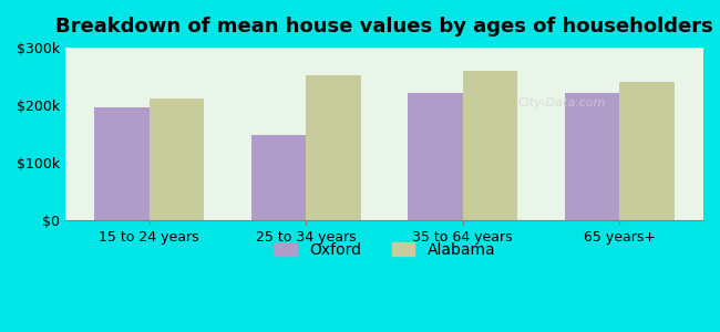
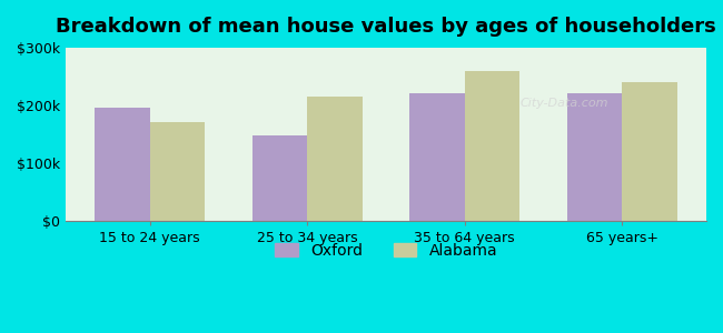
Alabama/15 to 24 years: $212k -> $170k
Alabama/25 to 34 years: $252k -> $215k
